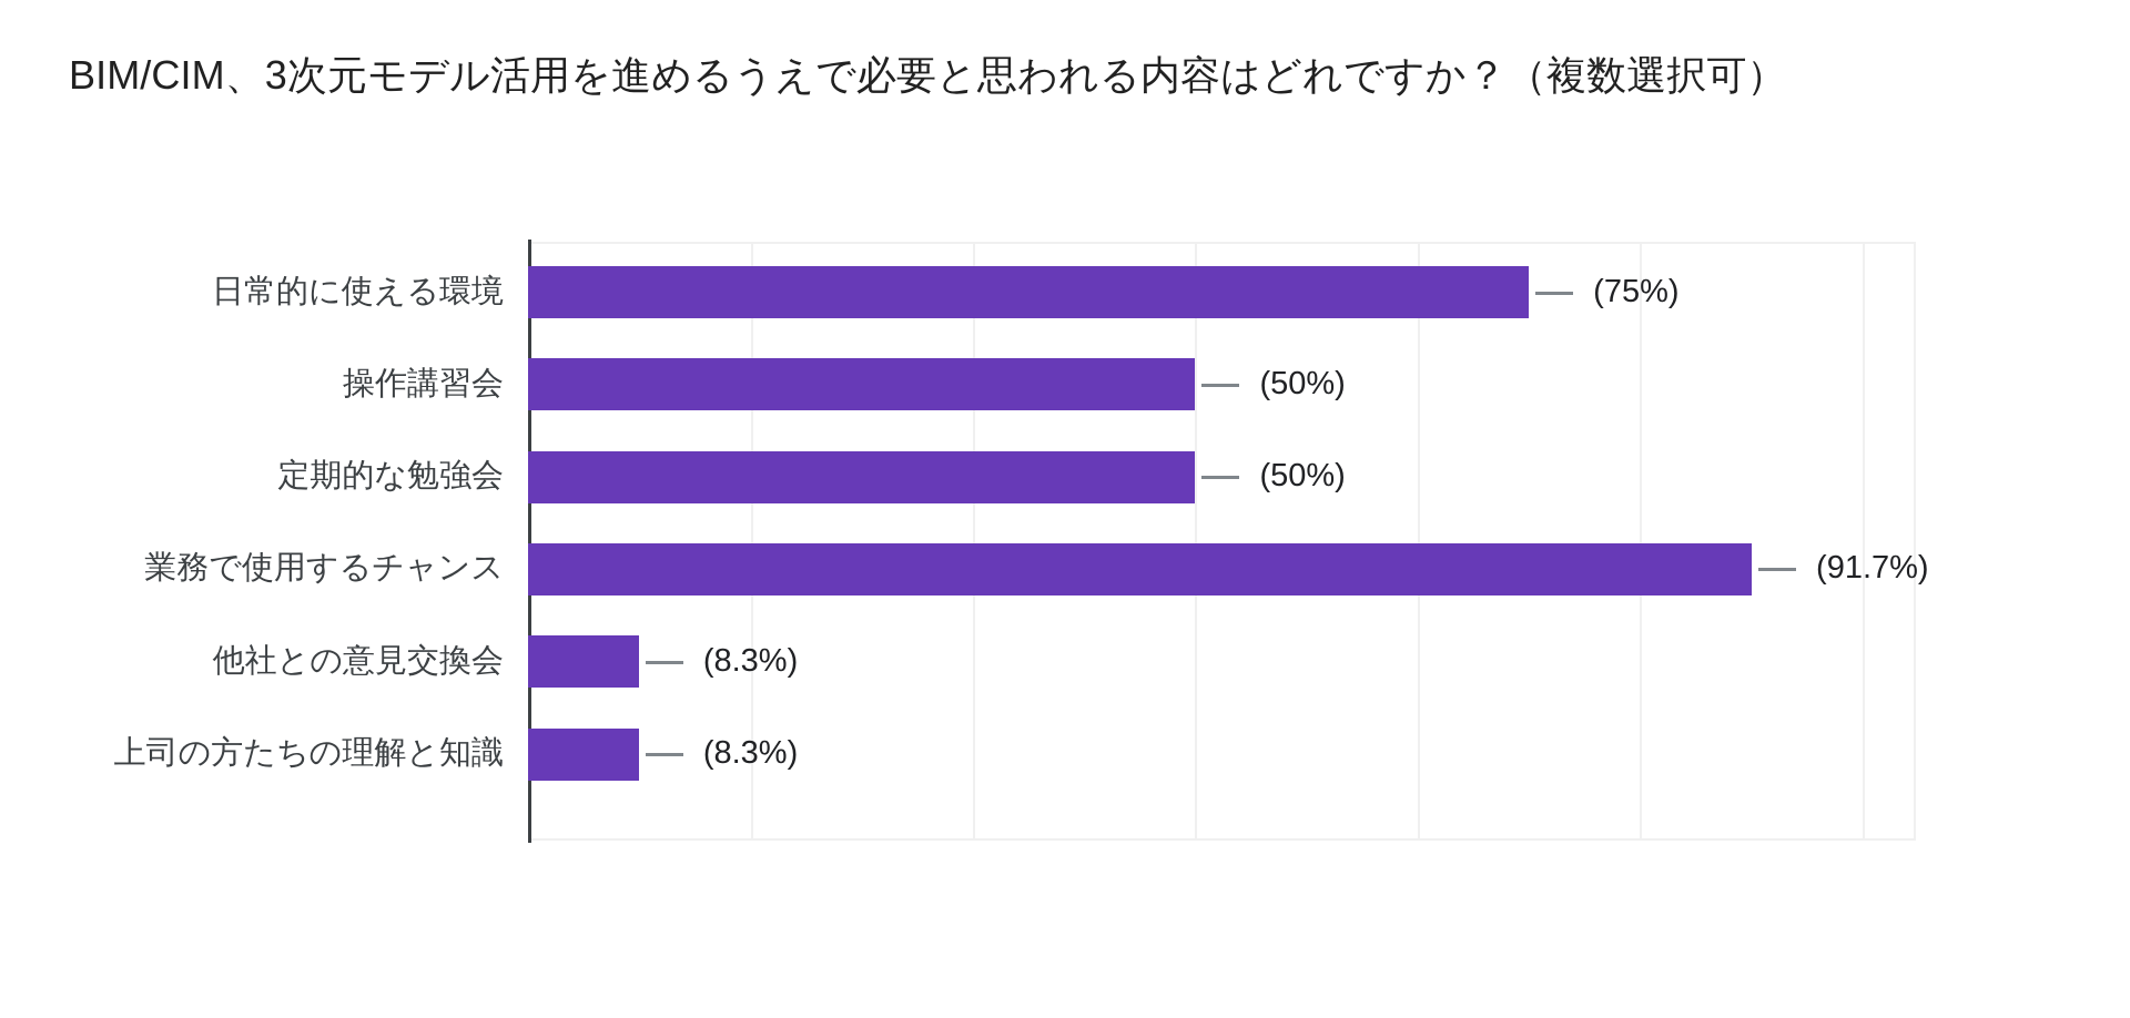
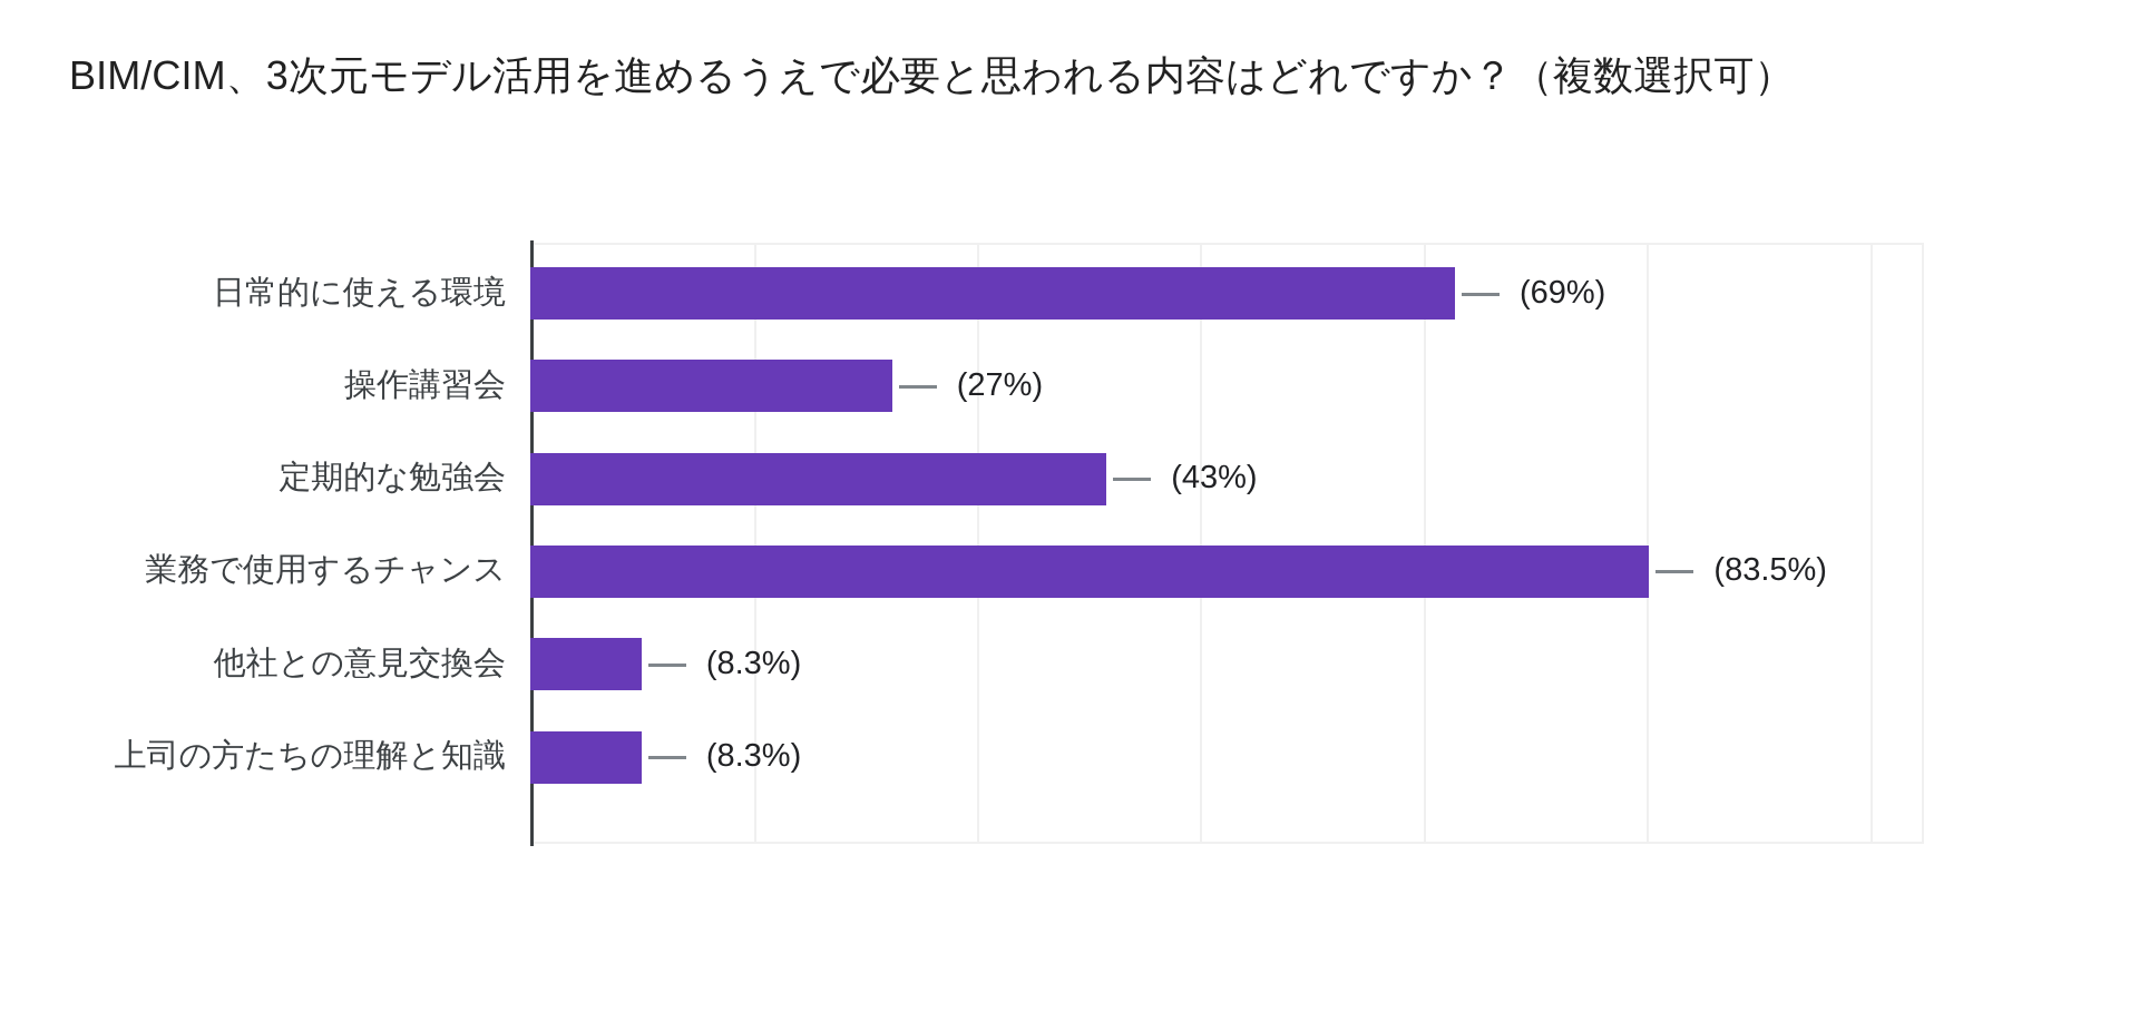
日常的に使える環境: 75% -> 69%
操作講習会: 50% -> 27%
定期的な勉強会: 50% -> 43%
業務で使用するチャンス: 91.7% -> 83.5%
